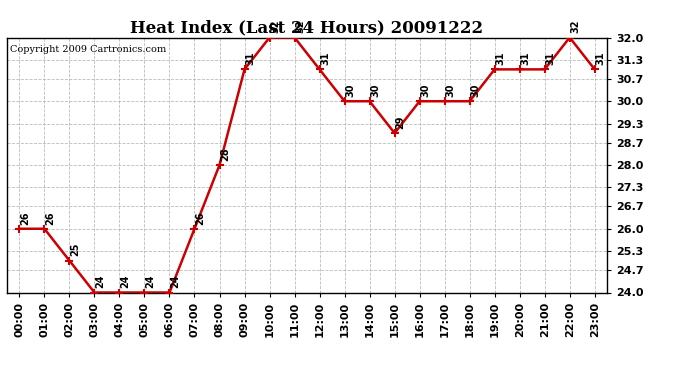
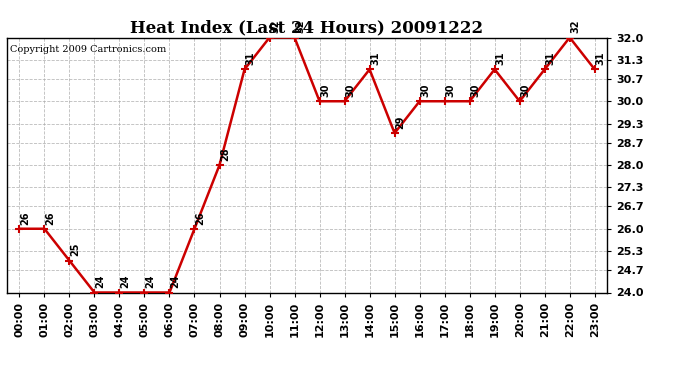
12:00: 31 -> 30
14:00: 30 -> 31
20:00: 31 -> 30
